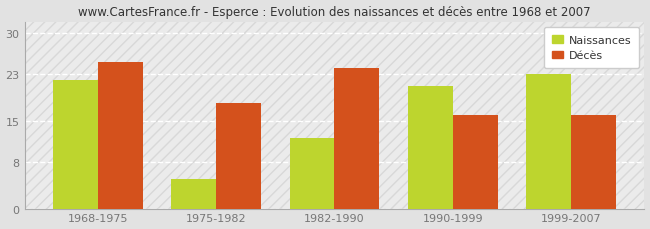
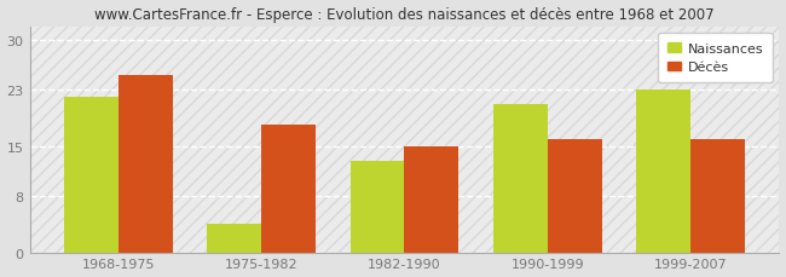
Naissances/1975-1982: 5 -> 4
Naissances/1982-1990: 12 -> 13
Décès/1982-1990: 24 -> 15
